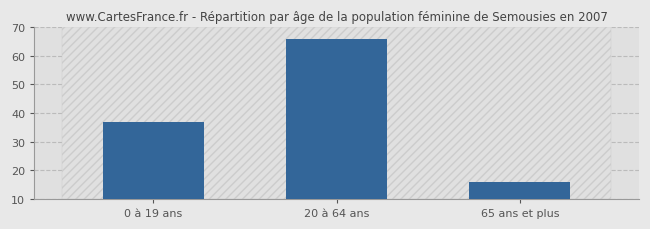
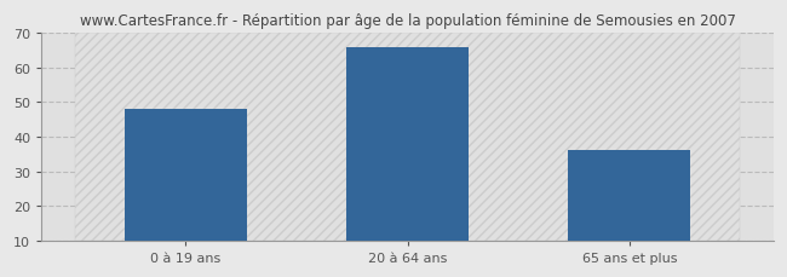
0 à 19 ans: 37 -> 48
65 ans et plus: 16 -> 36
